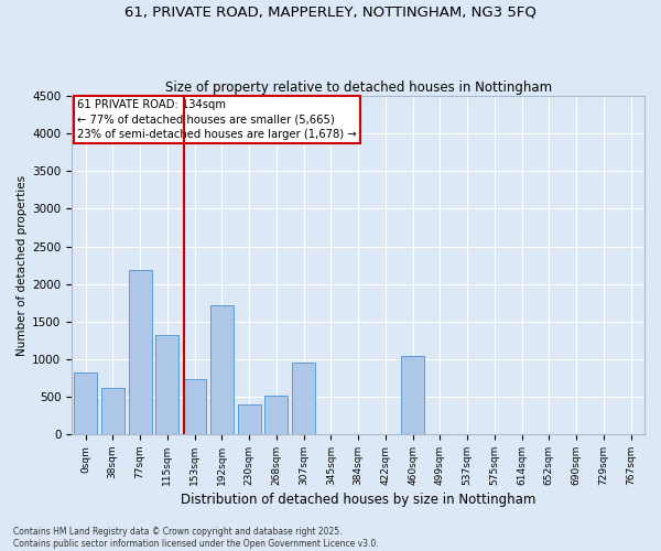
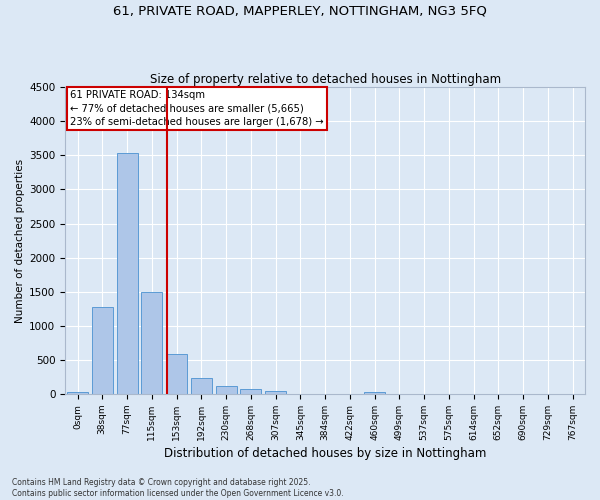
0sqm: 820 -> 30
38sqm: 620 -> 1280
77sqm: 2180 -> 3530
115sqm: 1320 -> 1490
153sqm: 740 -> 590
192sqm: 1720 -> 240
230sqm: 400 -> 110
268sqm: 520 -> 80
307sqm: 960 -> 40
460sqm: 1040 -> 40
